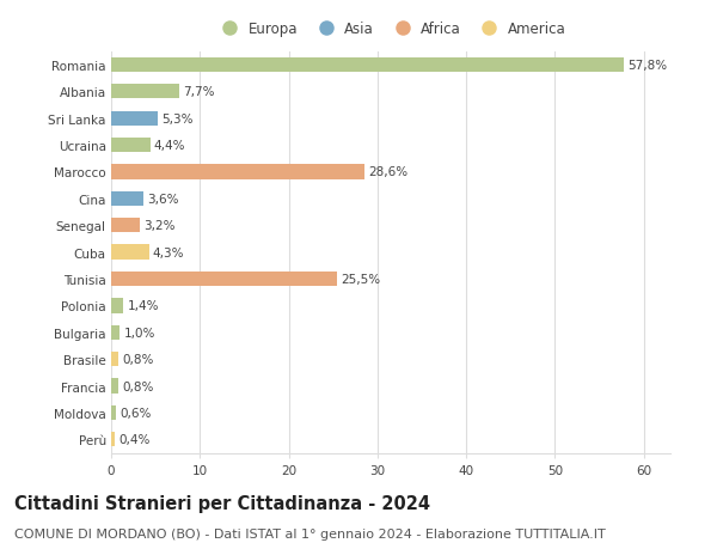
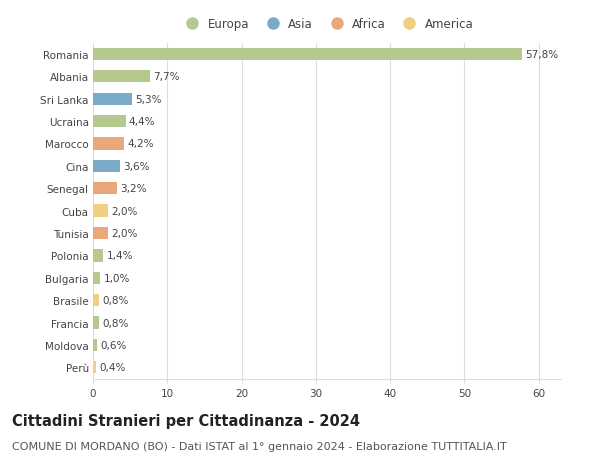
Marocco: 28,6% -> 4,2%
Cuba: 4,3% -> 2,0%
Tunisia: 25,5% -> 2,0%
